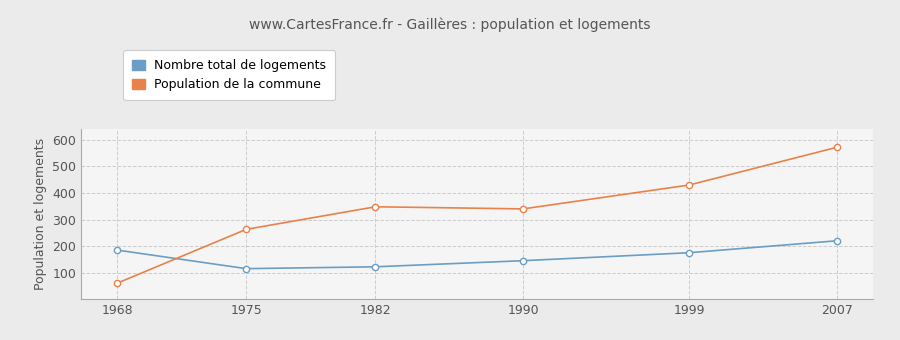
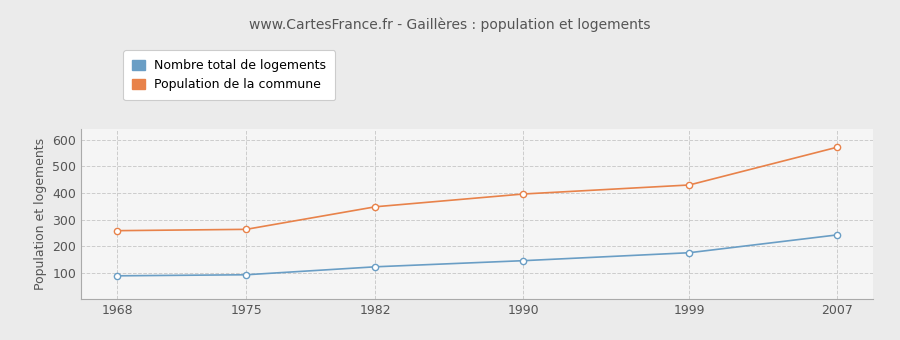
Nombre total de logements/1968: 185 -> 88
Population de la commune/1968: 60 -> 258
Nombre total de logements/1975: 115 -> 92
Population de la commune/1990: 340 -> 396
Nombre total de logements/2007: 220 -> 242
